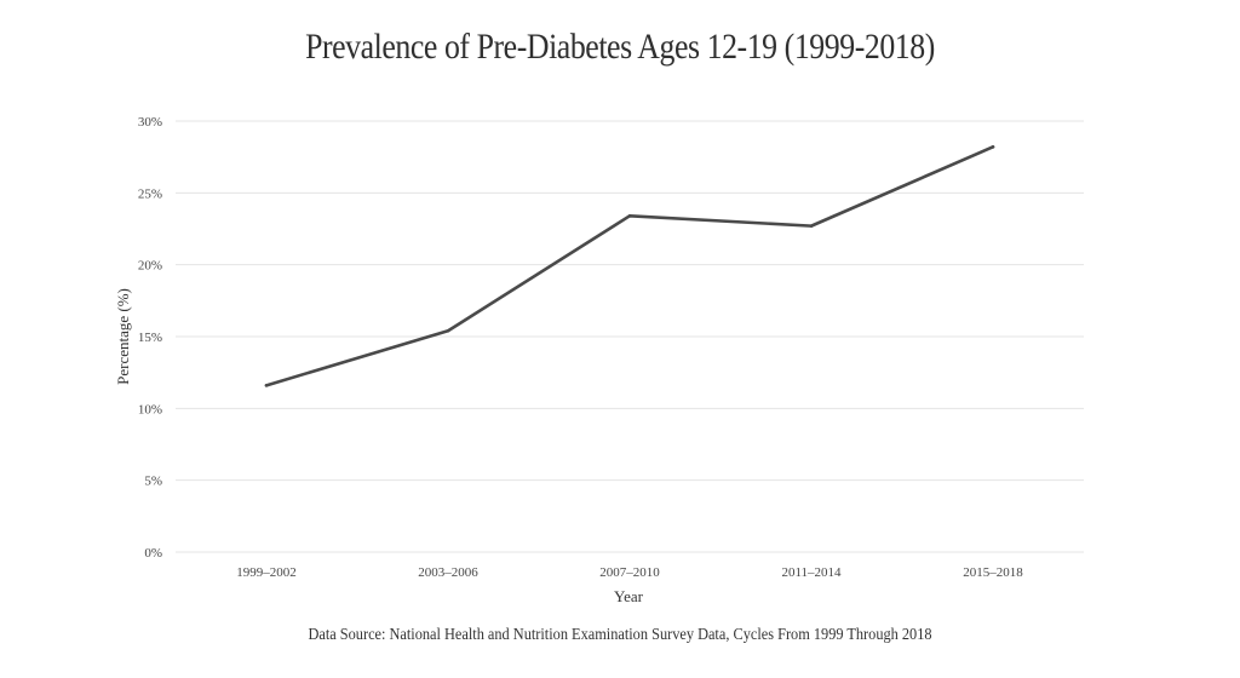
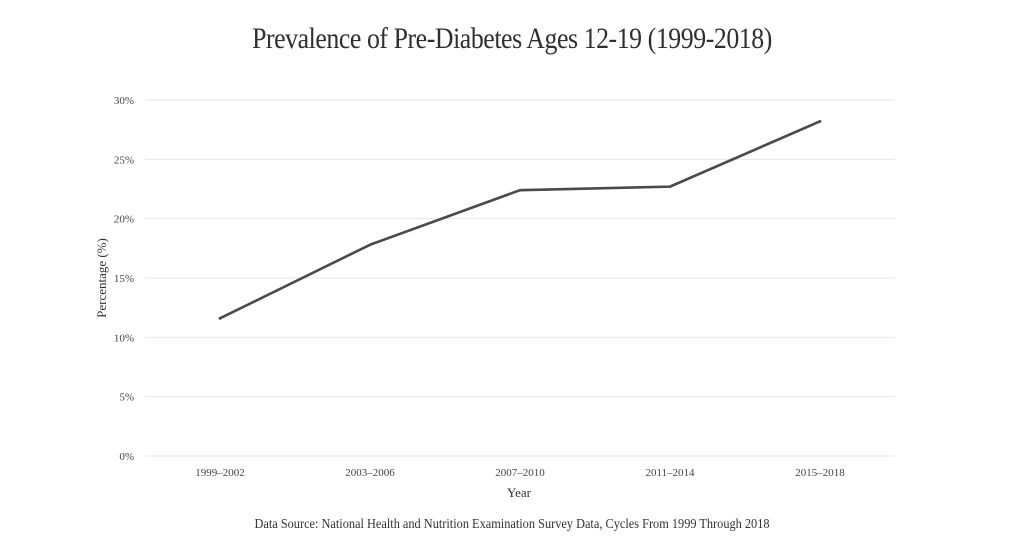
2003–2006: 15.4% -> 17.8%
2007–2010: 23.4% -> 22.4%
